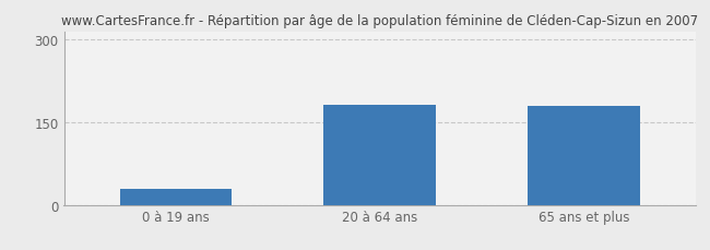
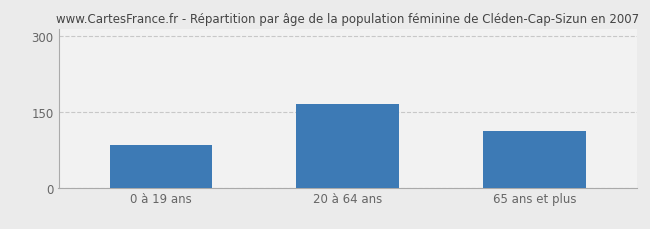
0 à 19 ans: 28 -> 84
20 à 64 ans: 182 -> 166
65 ans et plus: 180 -> 112
